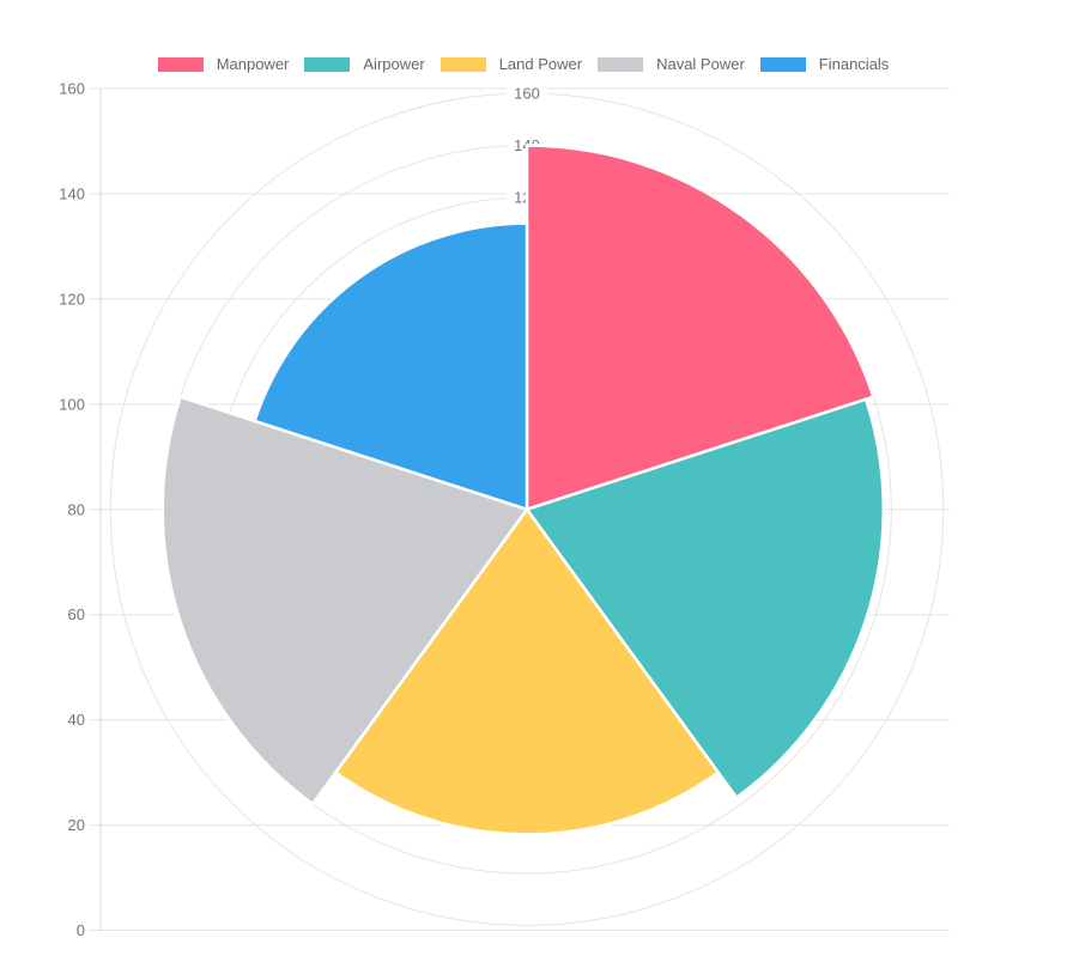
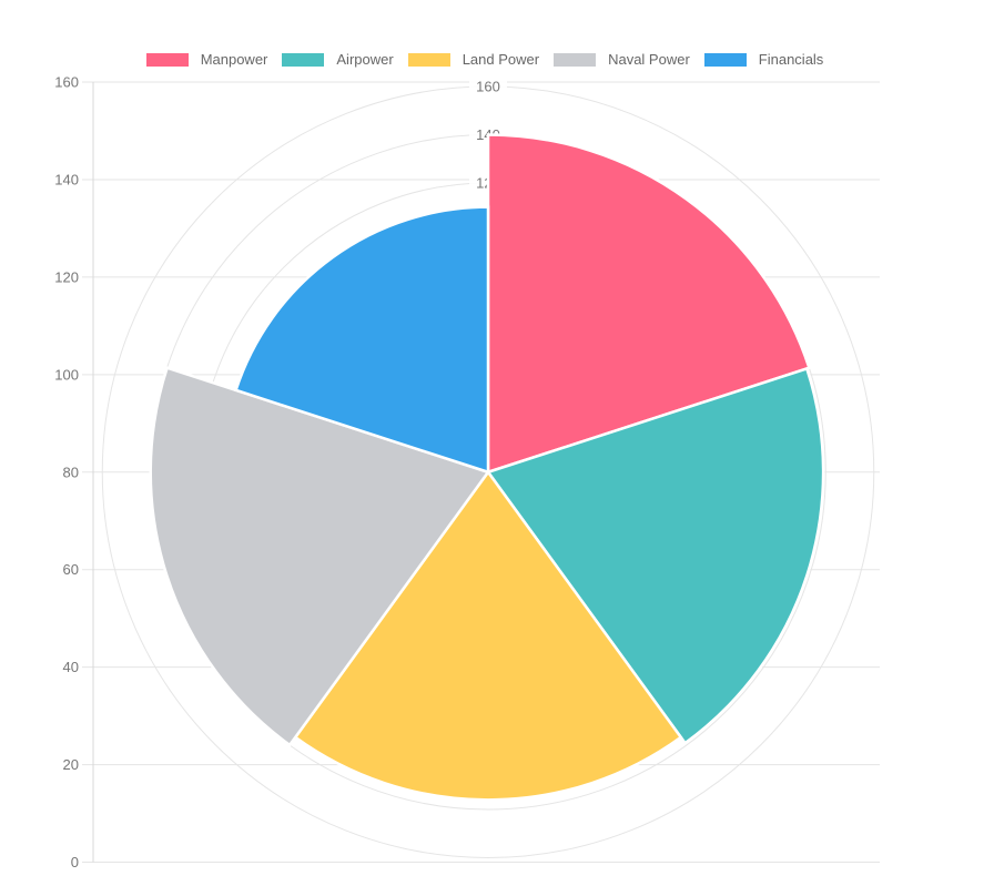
Airpower: 137 -> 139
Land Power: 125 -> 136
